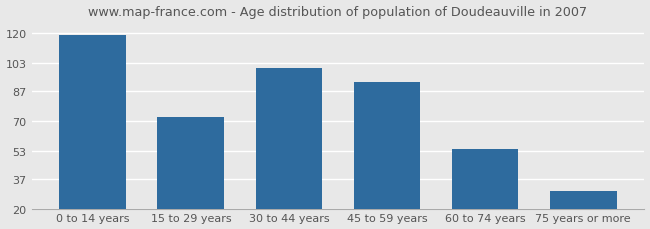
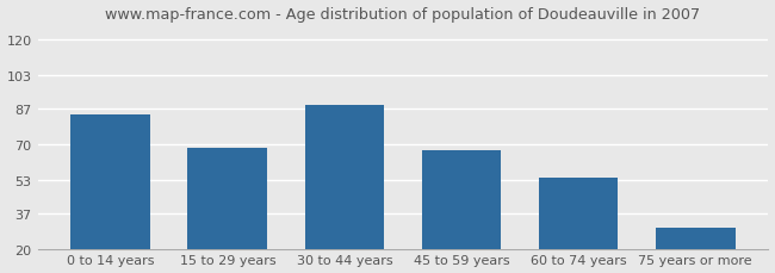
0 to 14 years: 119 -> 84
15 to 29 years: 72 -> 68
30 to 44 years: 100 -> 89
45 to 59 years: 92 -> 67
